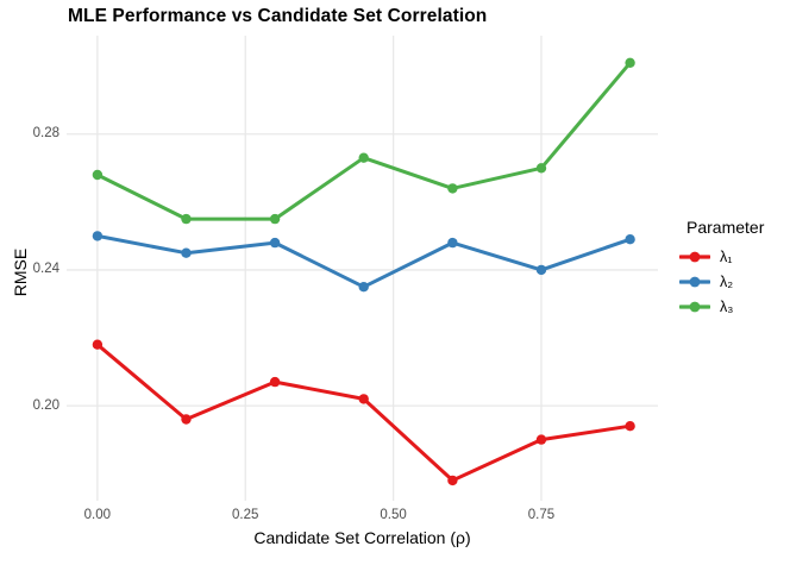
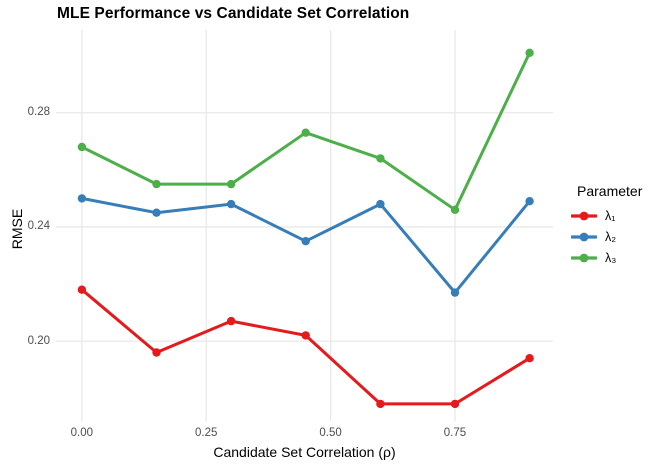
λ₁/0.75: 0.19 -> 0.18
λ₂/0.75: 0.24 -> 0.22
λ₃/0.75: 0.27 -> 0.25
